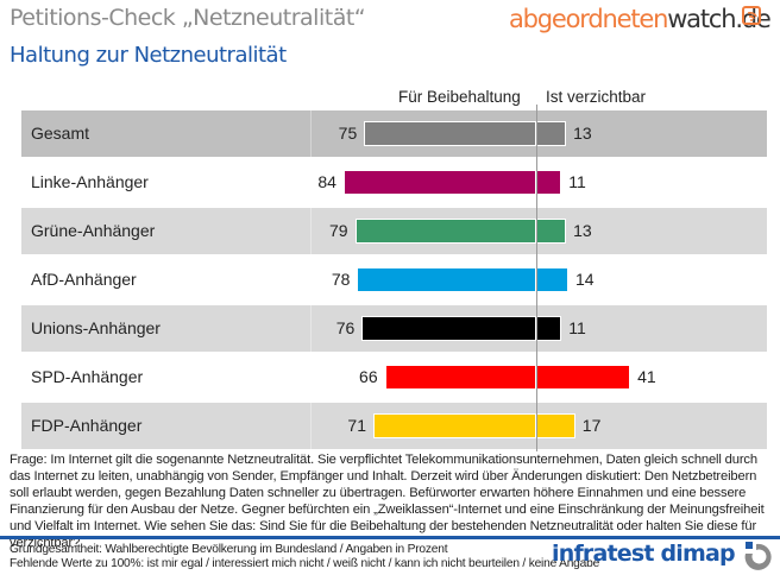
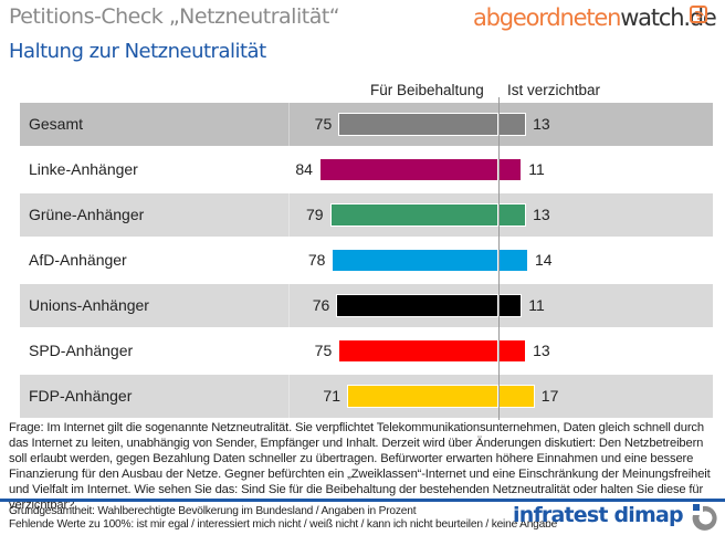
Für Beibehaltung/SPD-Anhänger: 66 -> 75
Ist verzichtbar/SPD-Anhänger: 41 -> 13
